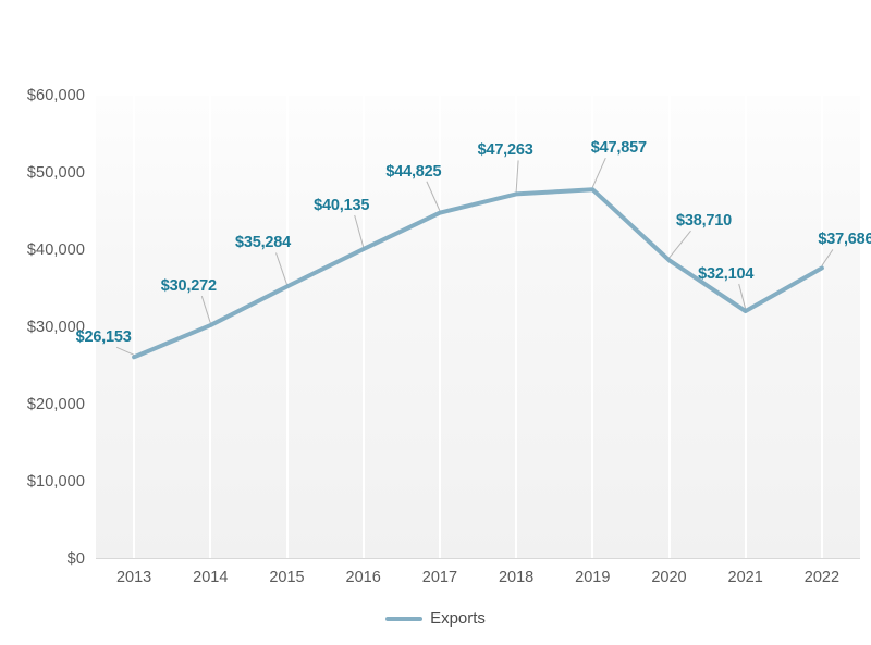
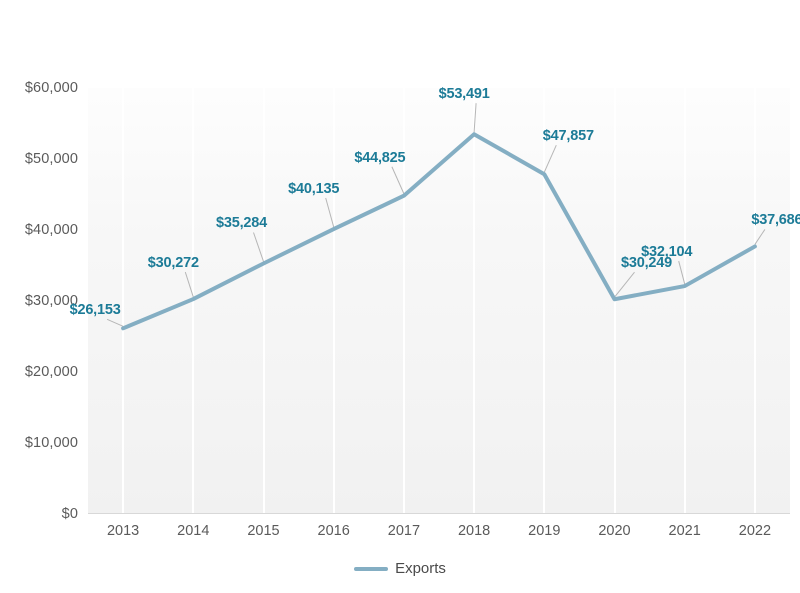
2018: $47,263 -> $53,491
2020: $38,710 -> $30,249
